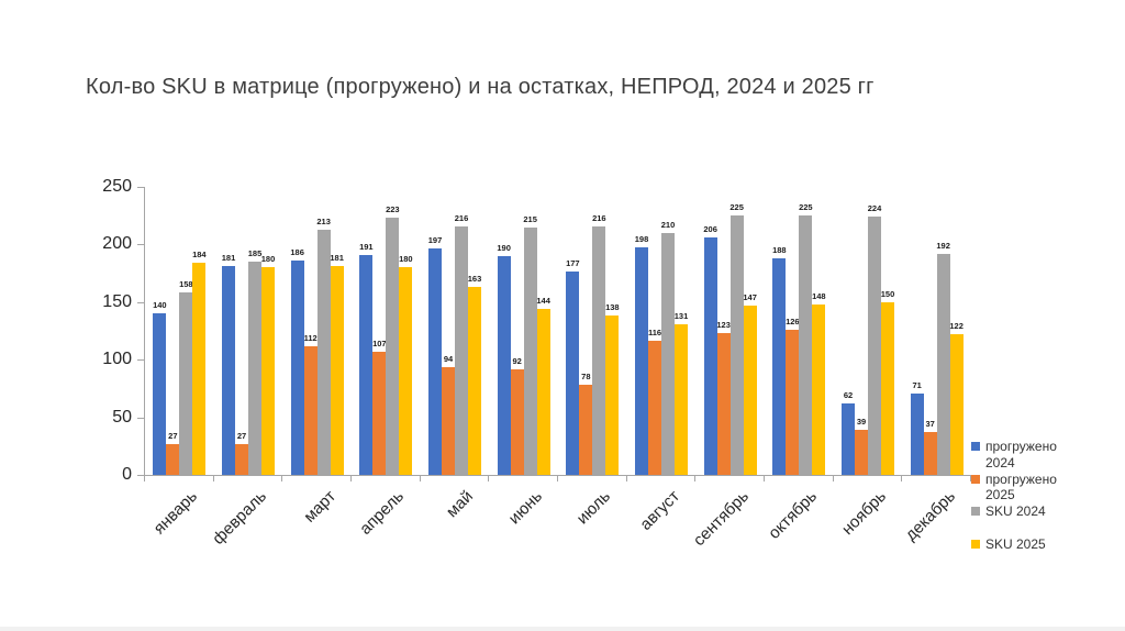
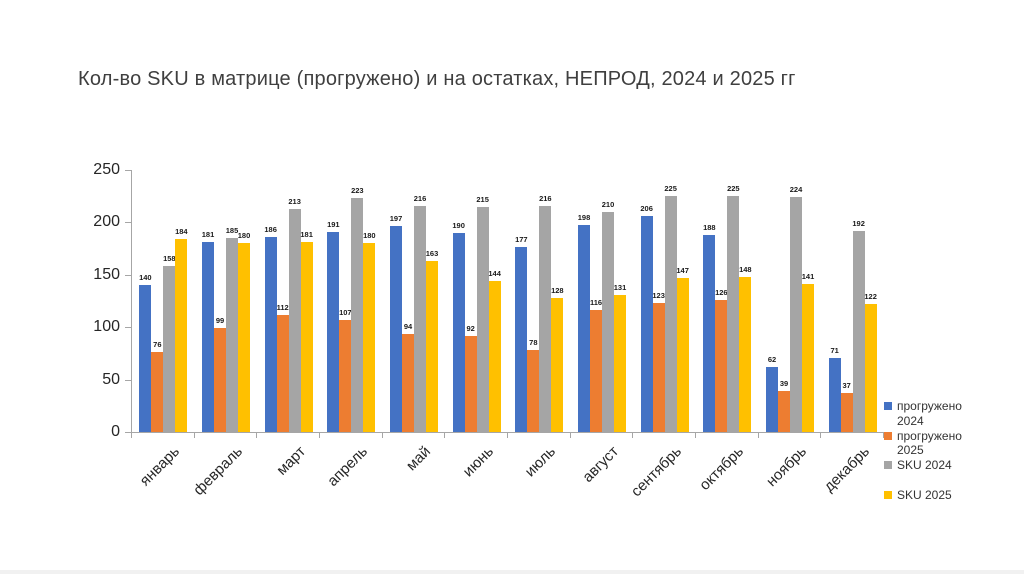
прогружено 2025/январь: 27 -> 76
прогружено 2025/февраль: 27 -> 99
SKU 2025/июль: 138 -> 128
SKU 2025/ноябрь: 150 -> 141
